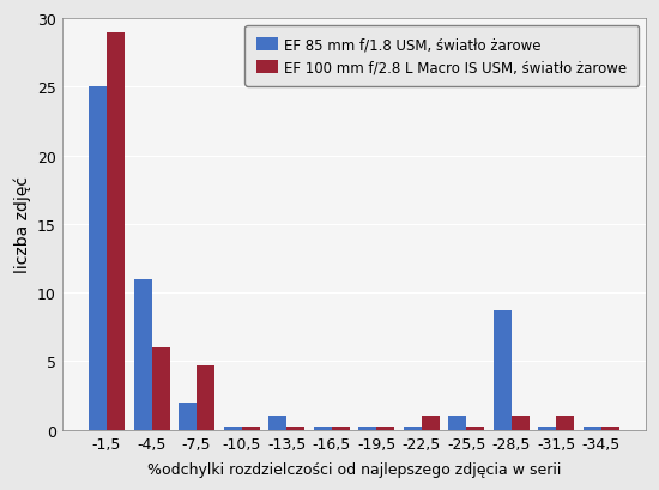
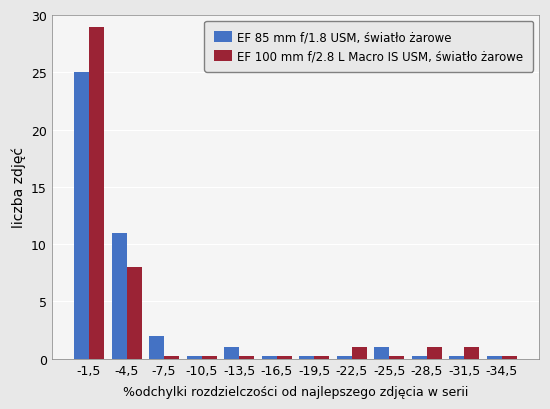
EF 100 mm f/2.8 L Macro IS USM, światło żarowe/-4,5: 6.0 -> 8.0
EF 100 mm f/2.8 L Macro IS USM, światło żarowe/-7,5: 4.7 -> 0.2
EF 85 mm f/1.8 USM, światło żarowe/-28,5: 8.7 -> 0.2
